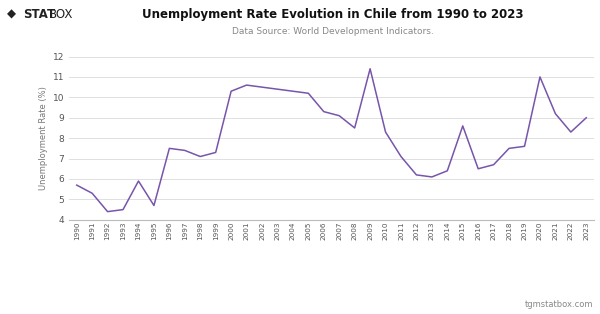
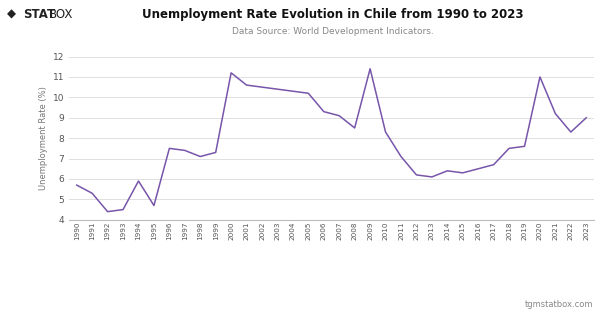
2000: 10.3 -> 11.2
2015: 8.6 -> 6.3
